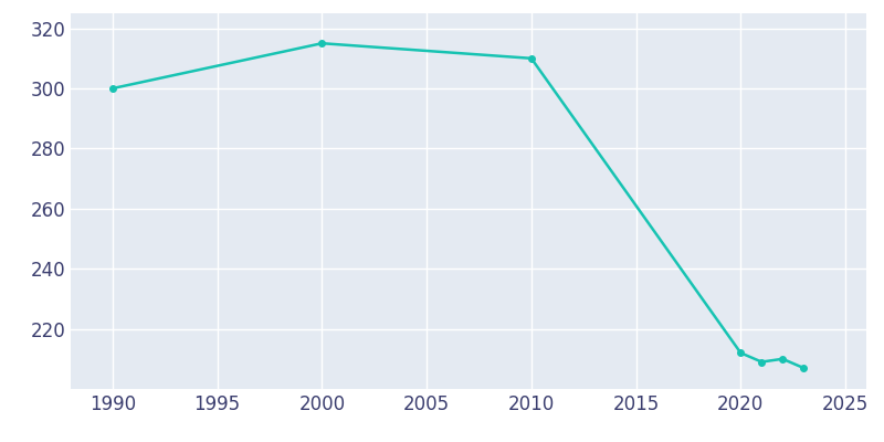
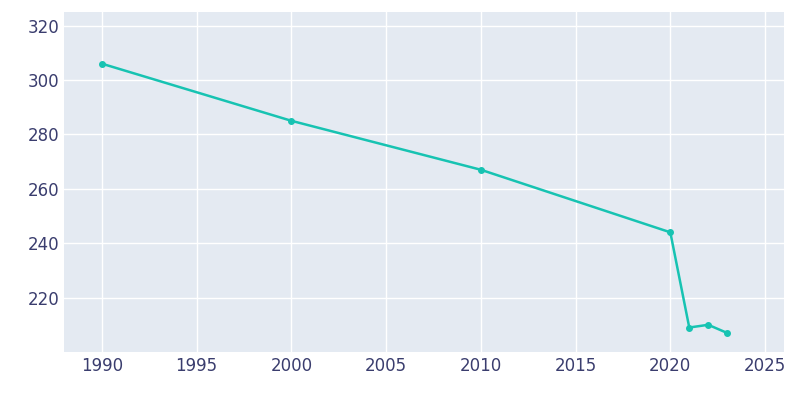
1990: 300 -> 306
2000: 315 -> 285
2010: 310 -> 267
2020: 212 -> 244
